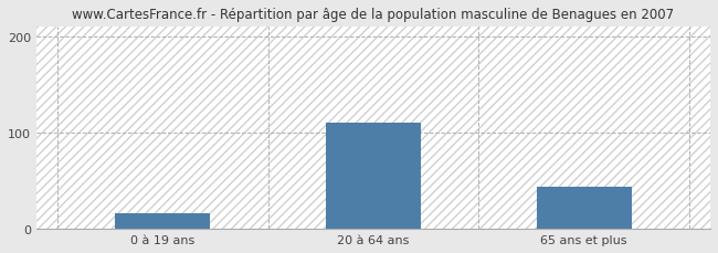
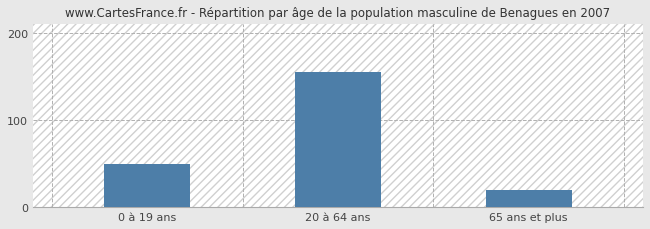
0 à 19 ans: 16 -> 50
20 à 64 ans: 110 -> 155
65 ans et plus: 44 -> 20
